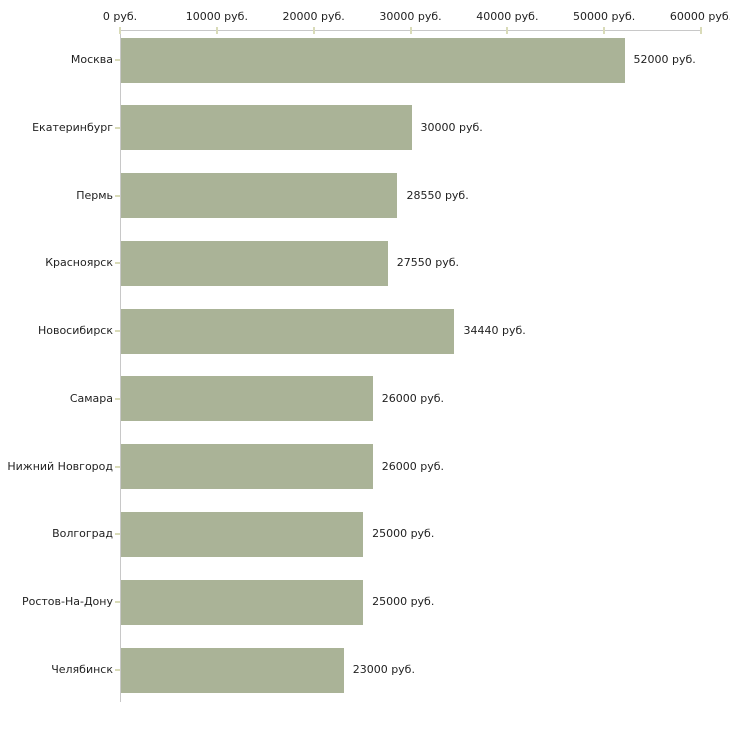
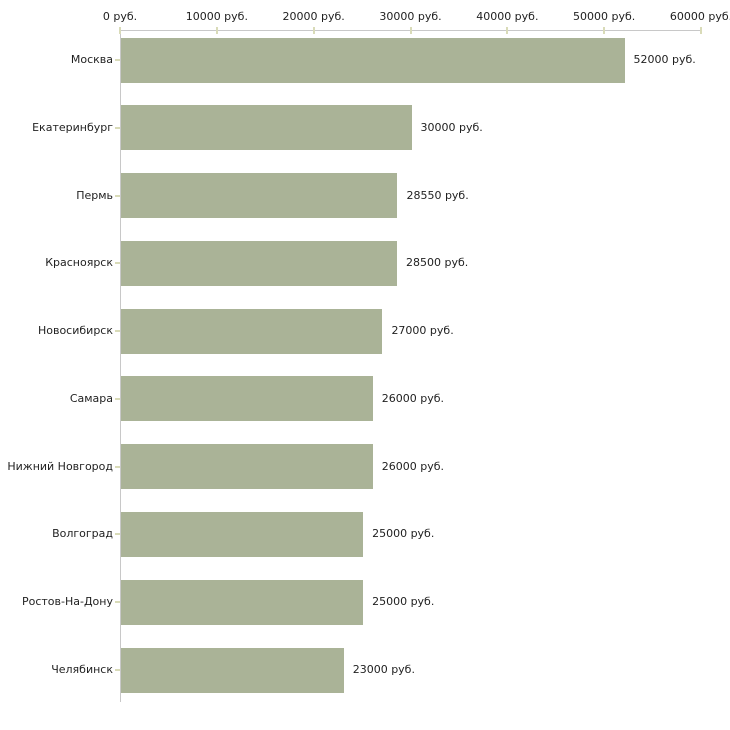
Красноярск: 27550 -> 28500
Новосибирск: 34440 -> 27000
